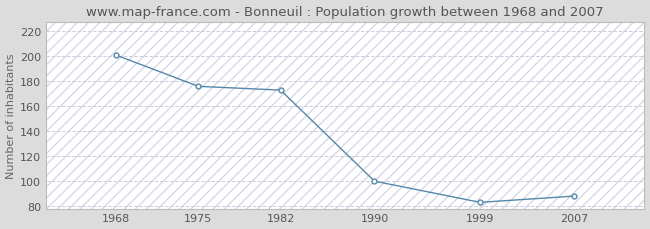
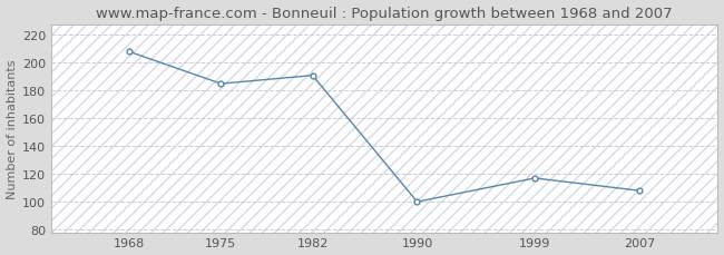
1968: 201 -> 208
1975: 176 -> 185
1982: 173 -> 191
1999: 83 -> 117
2007: 88 -> 108
